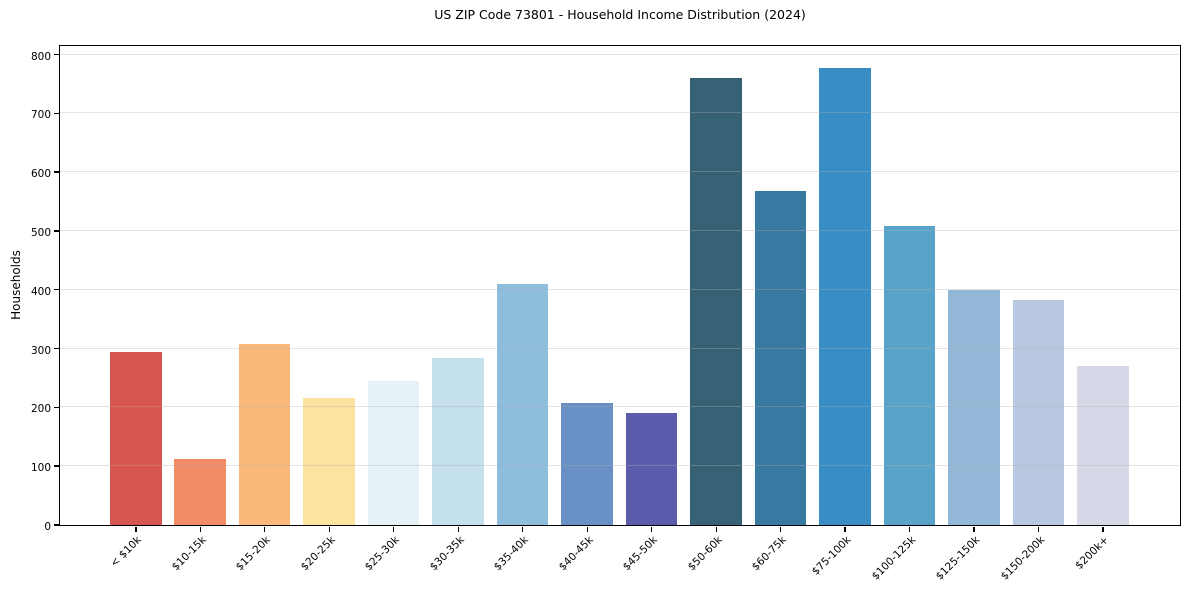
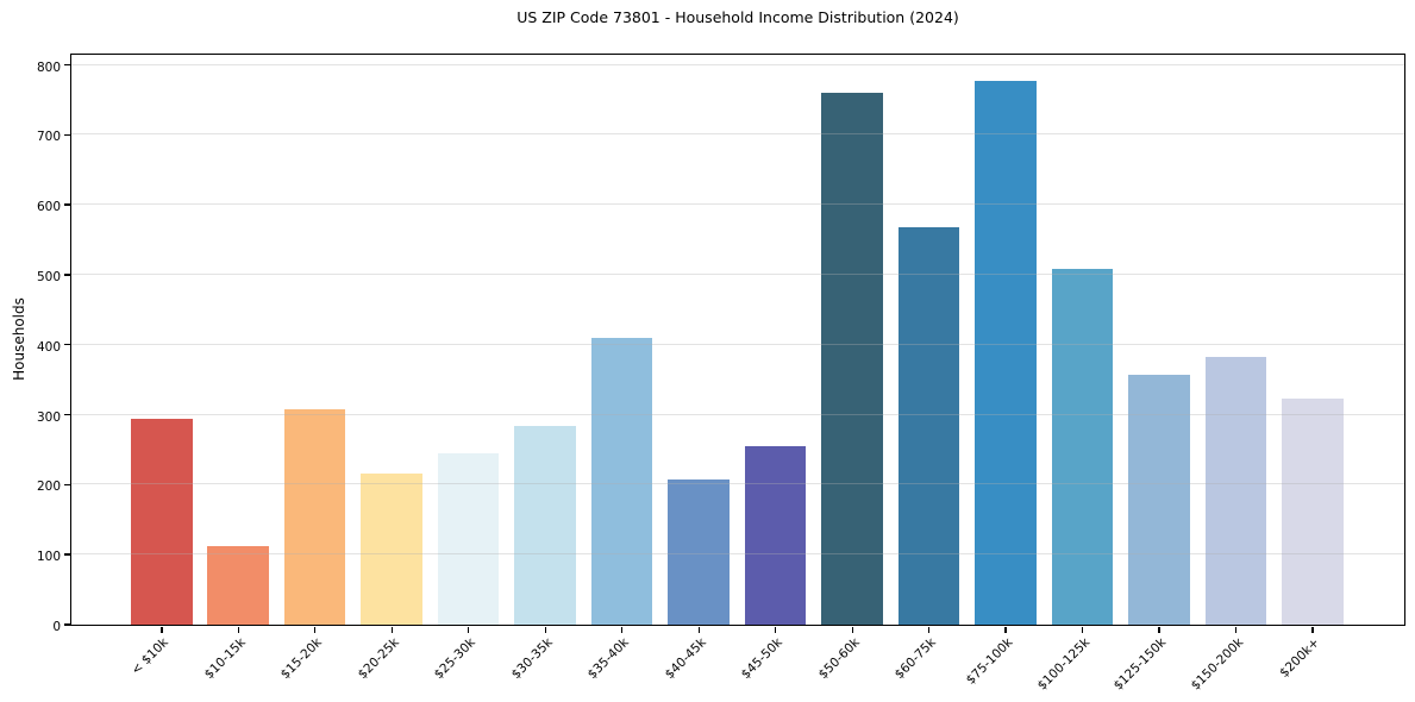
$45-50k: 190 -> 260
$125-150k: 400 -> 360
$200k+: 270 -> 320
